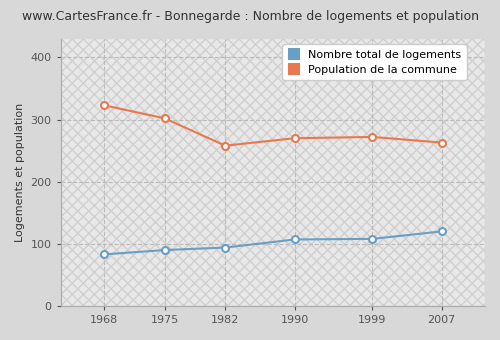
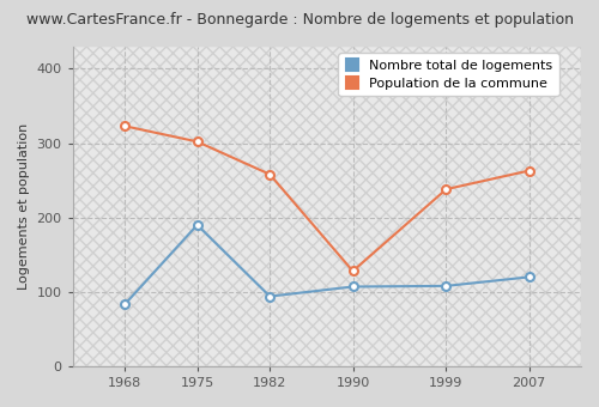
Nombre total de logements/1975: 90 -> 190
Population de la commune/1990: 270 -> 128
Population de la commune/1999: 272 -> 238
